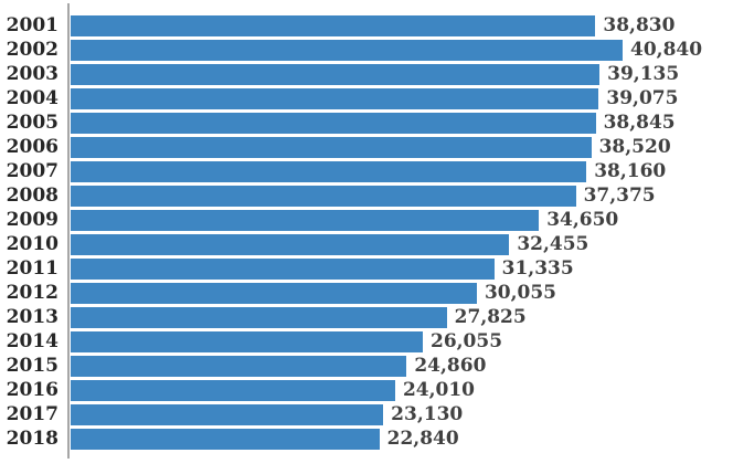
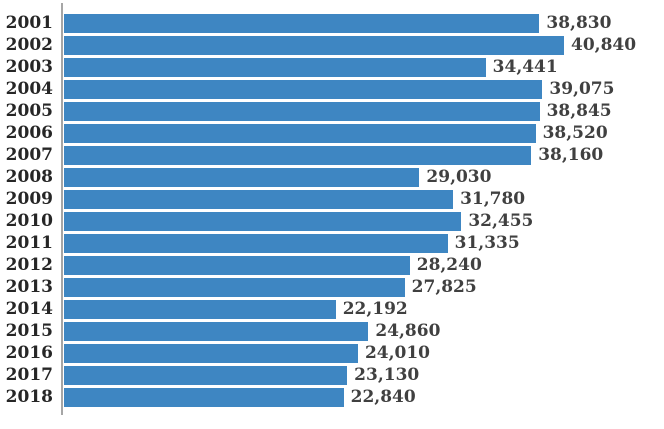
2003: 39,135 -> 34,441
2008: 37,375 -> 29,030
2009: 34,650 -> 31,780
2012: 30,055 -> 28,240
2014: 26,055 -> 22,192
